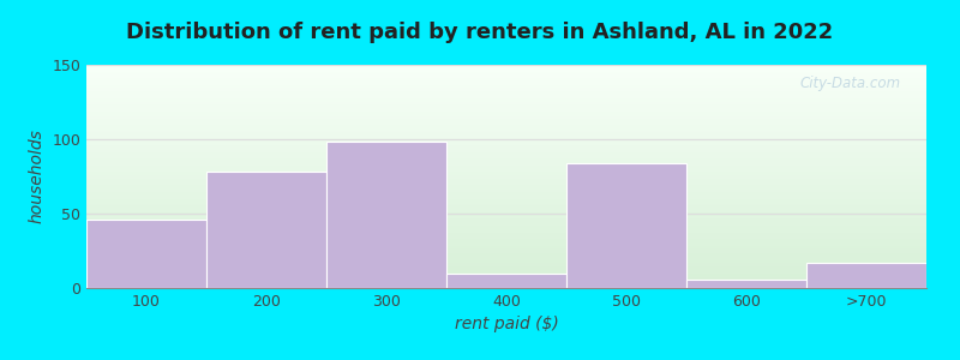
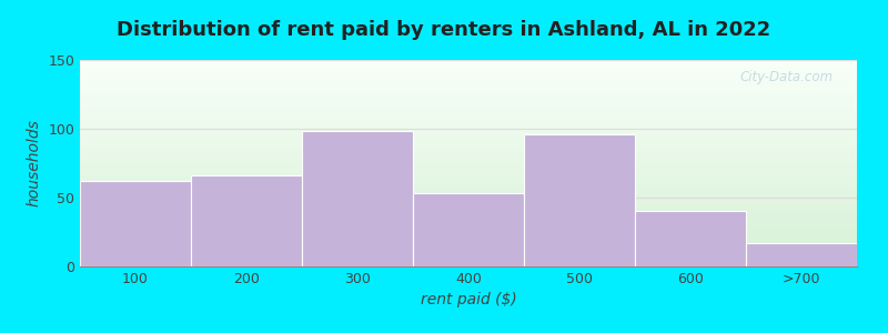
100: 46 -> 62
200: 78 -> 66
400: 10 -> 53
500: 84 -> 96
600: 6 -> 40
